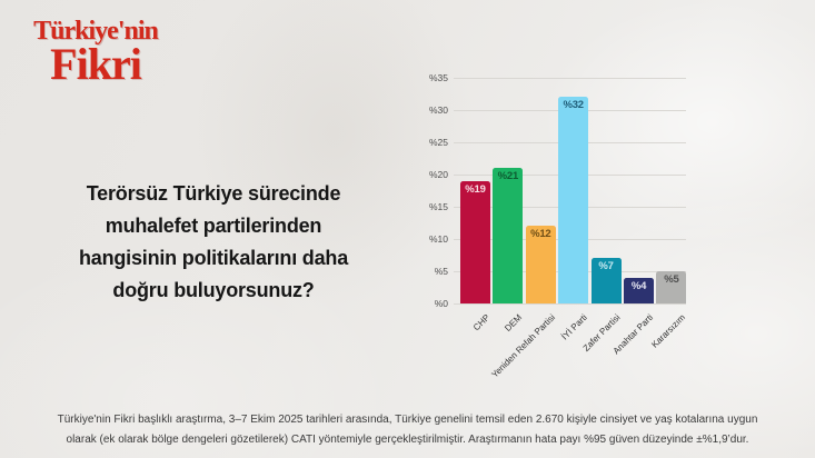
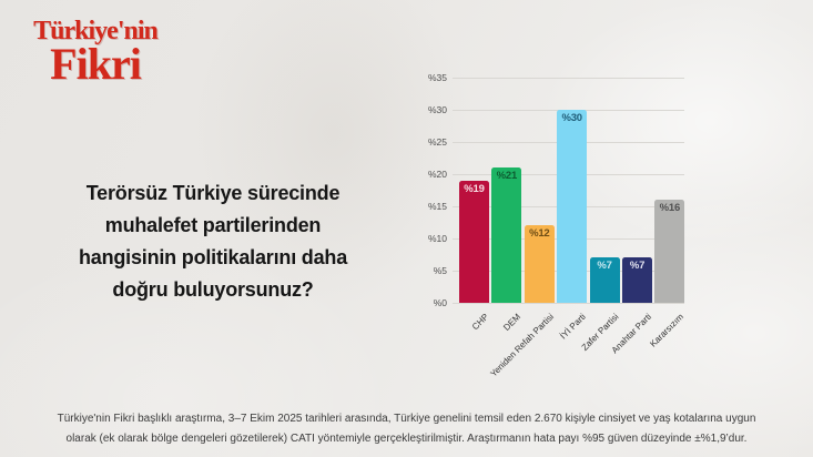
İYİ Parti: 32 -> 30
Anahtar Parti: 4 -> 7
Kararsızım: 5 -> 16
